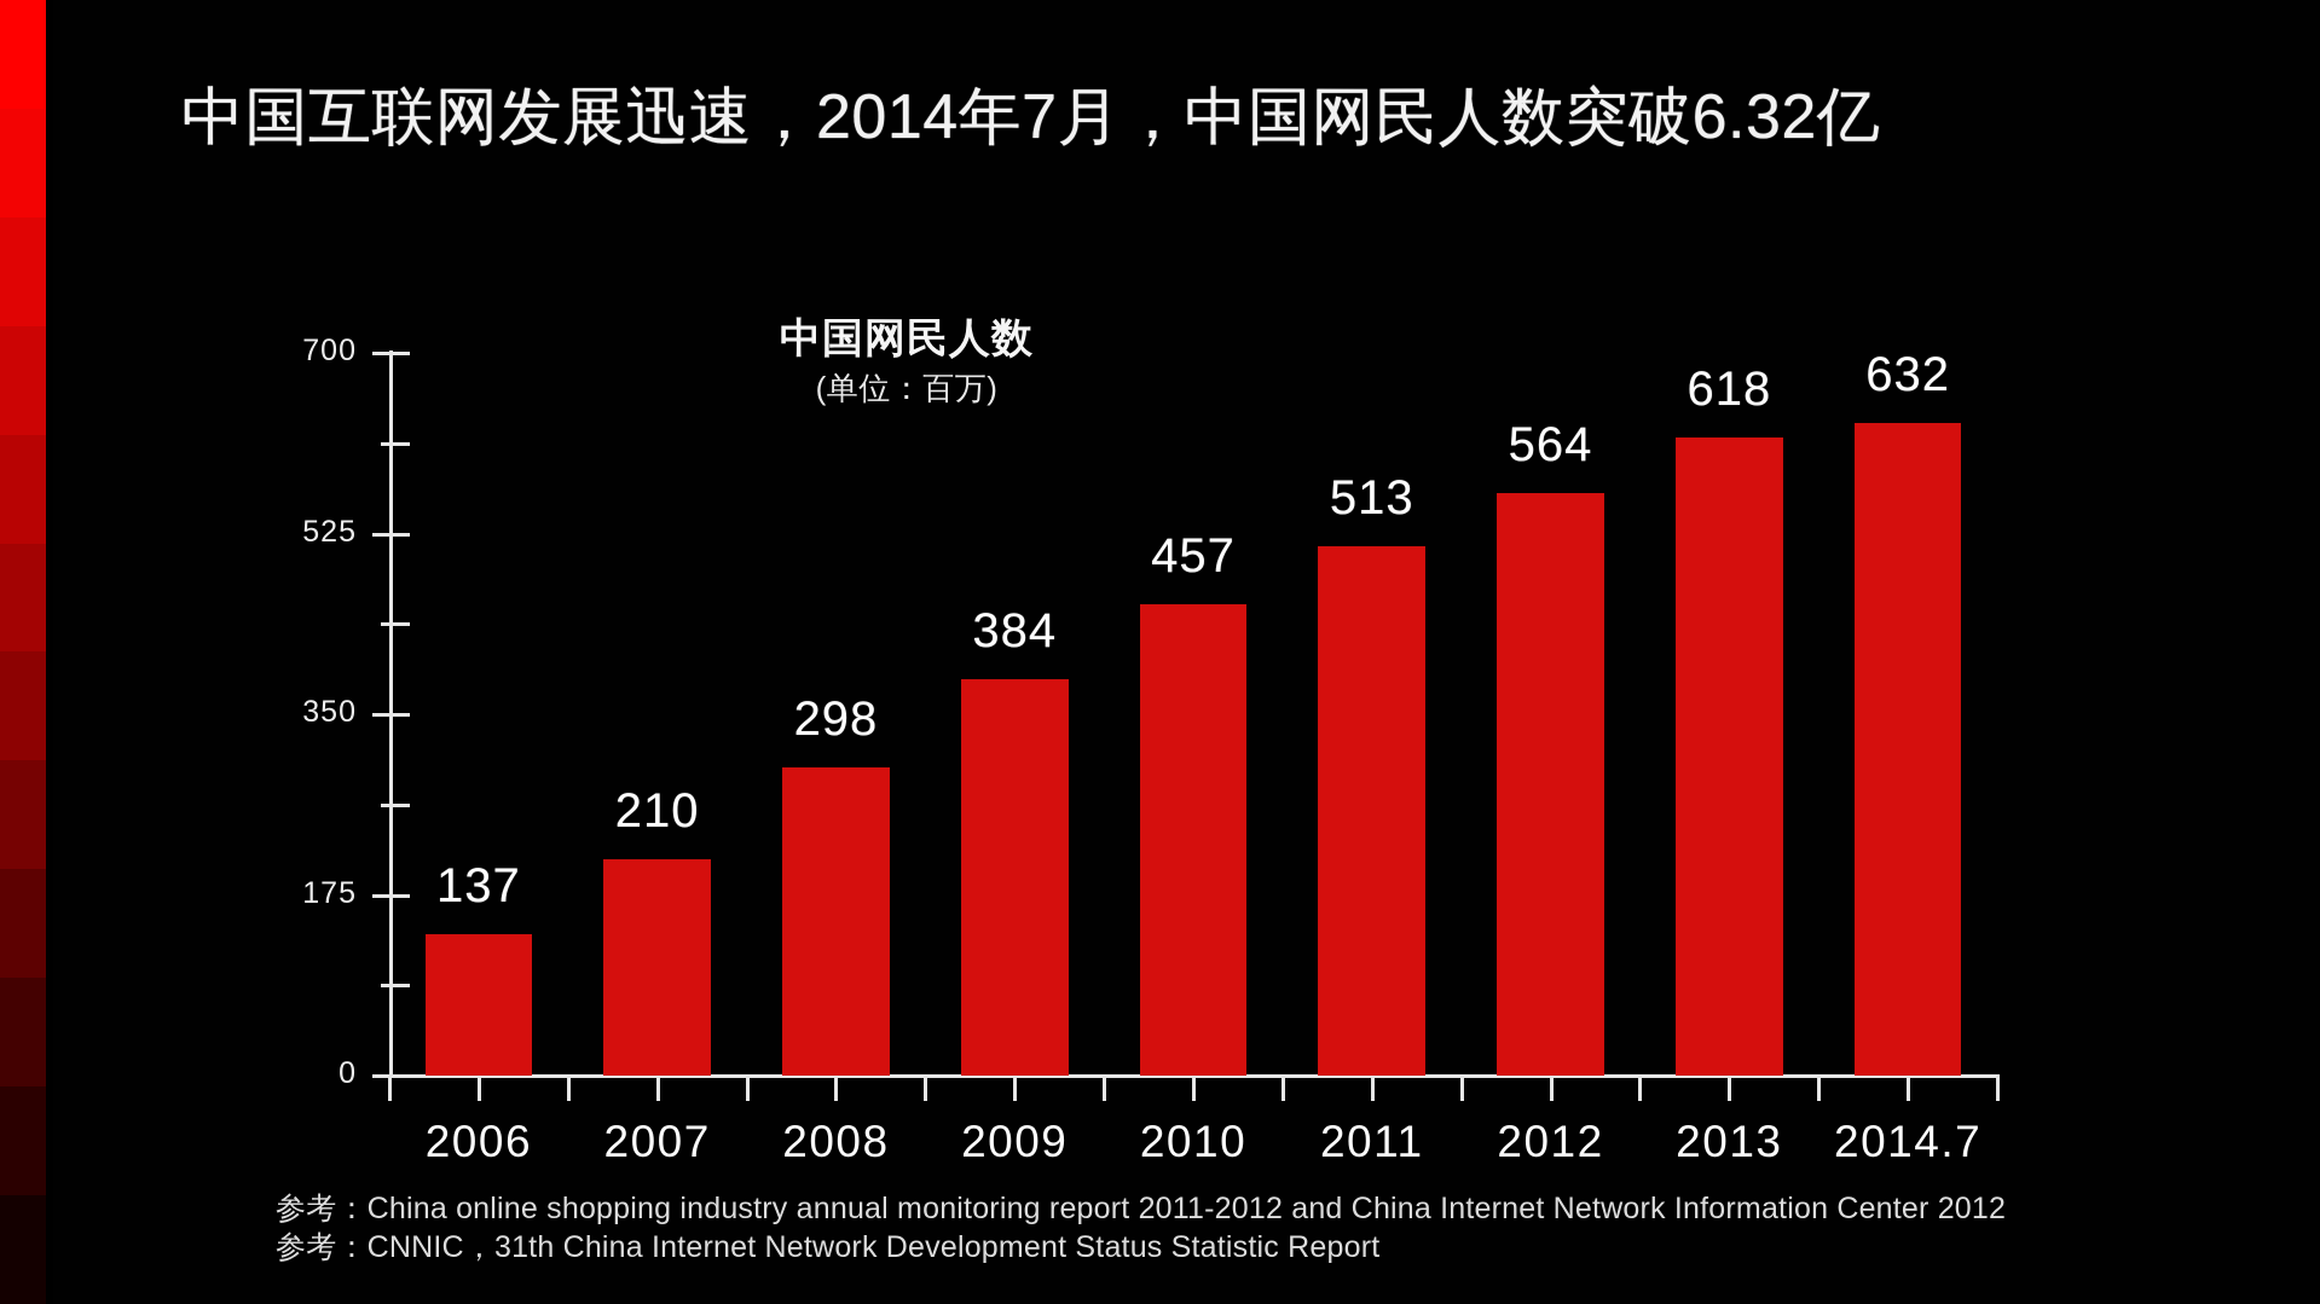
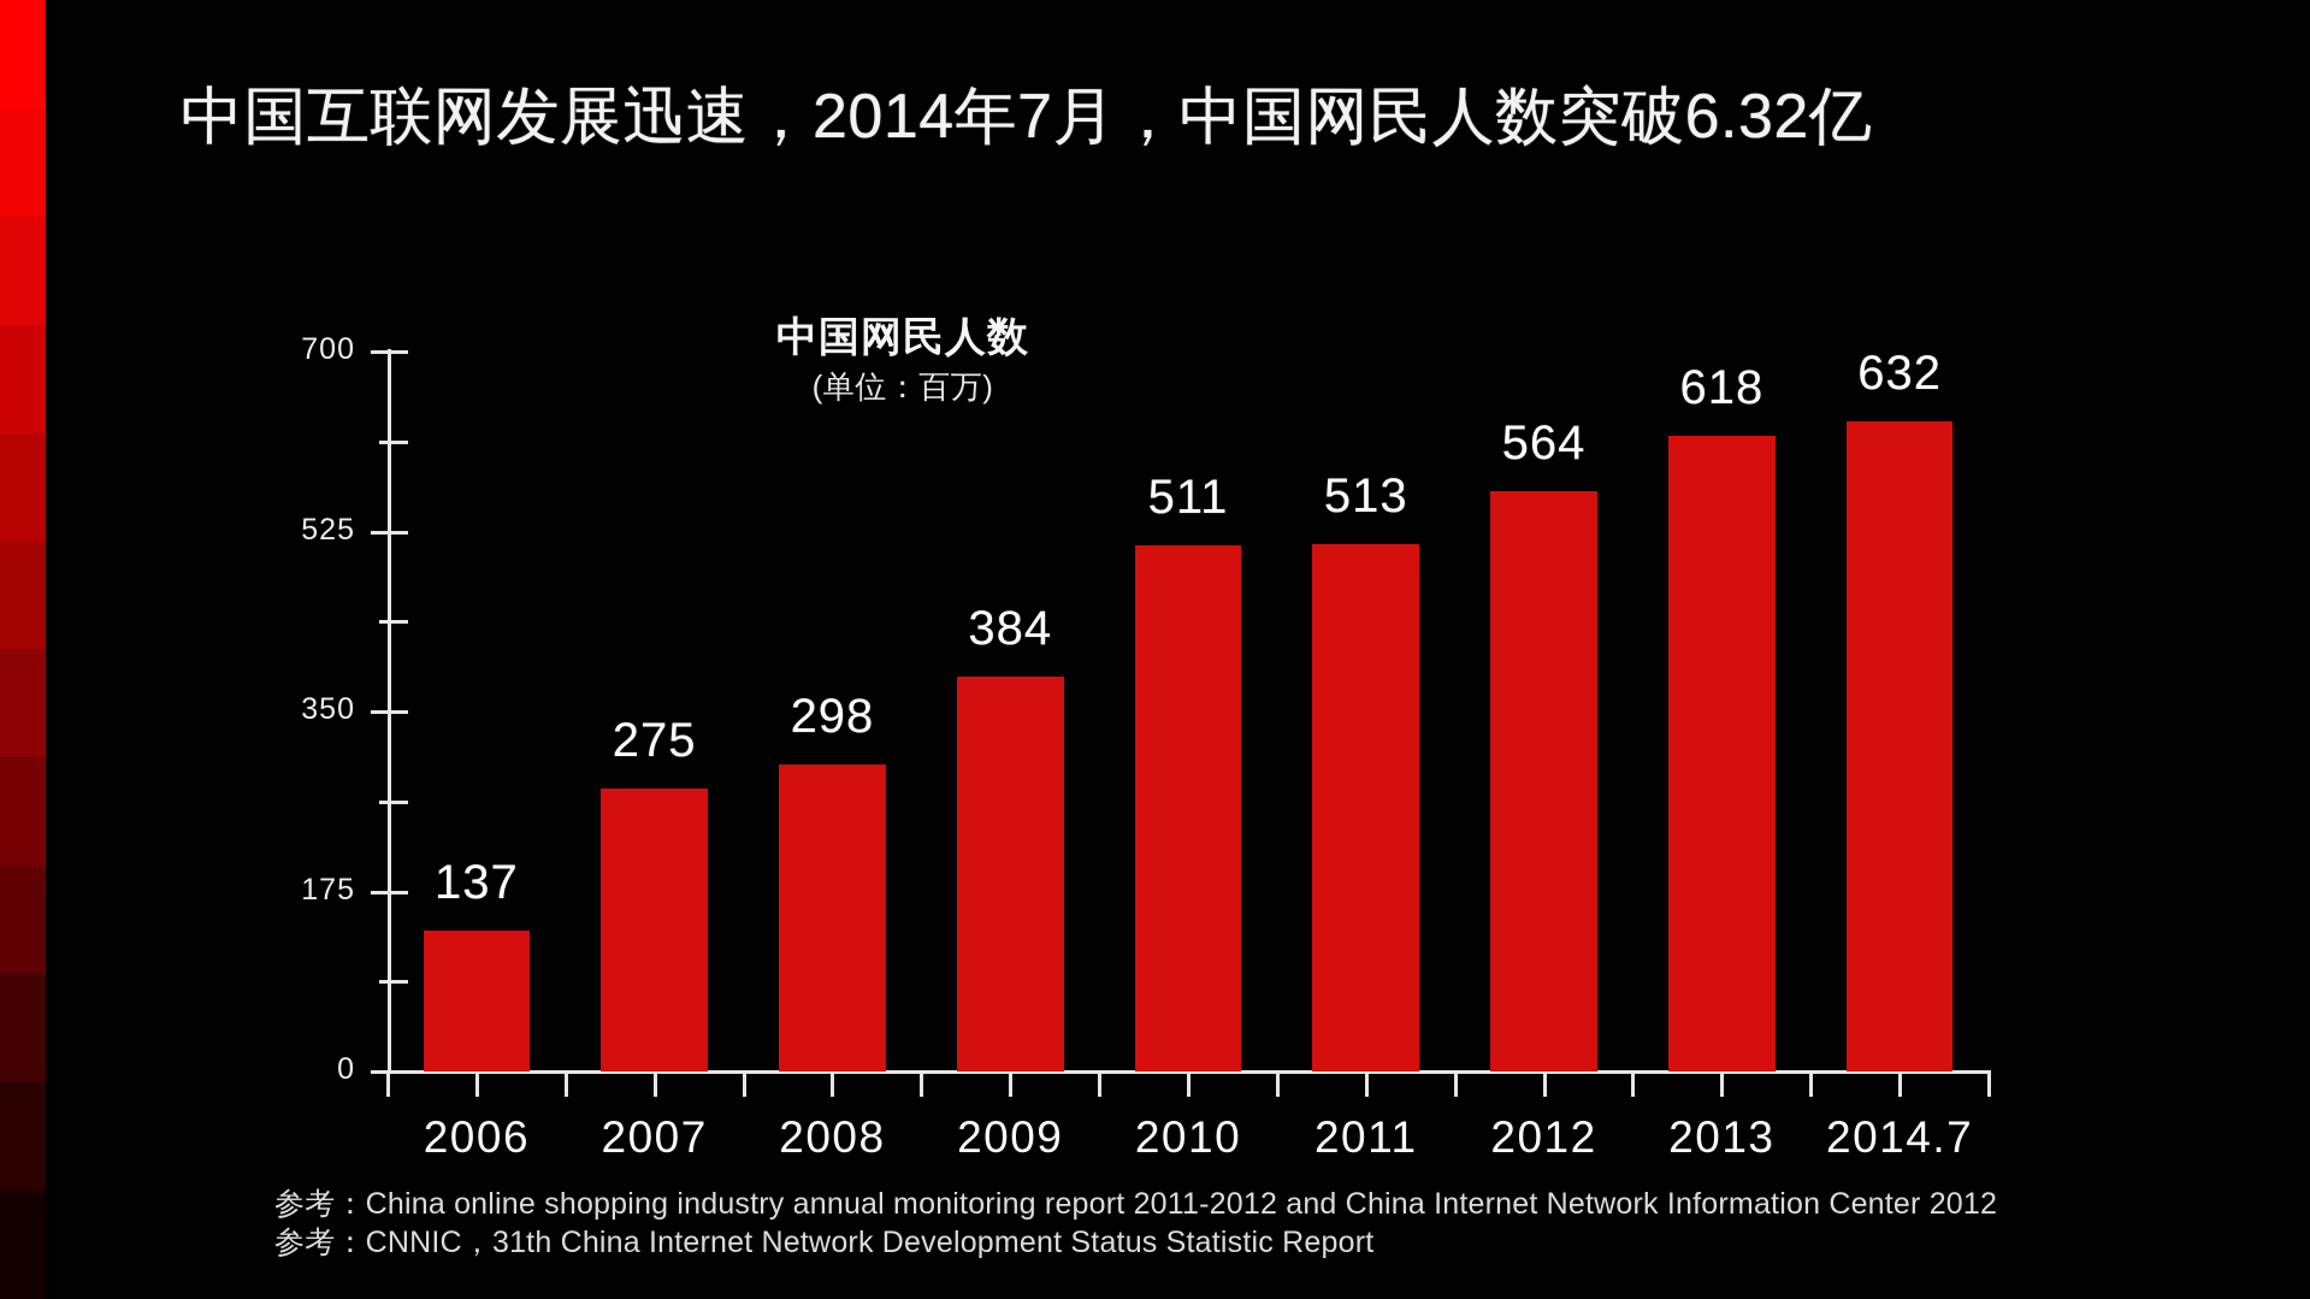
2007: 210 -> 275
2010: 457 -> 511
